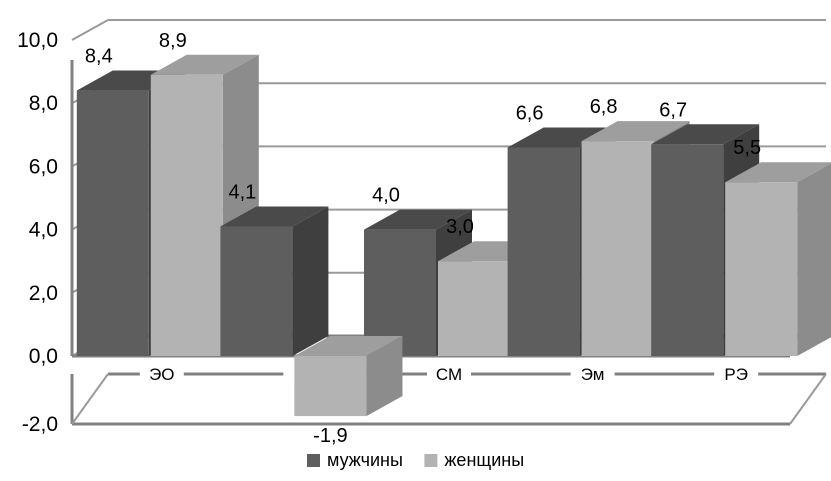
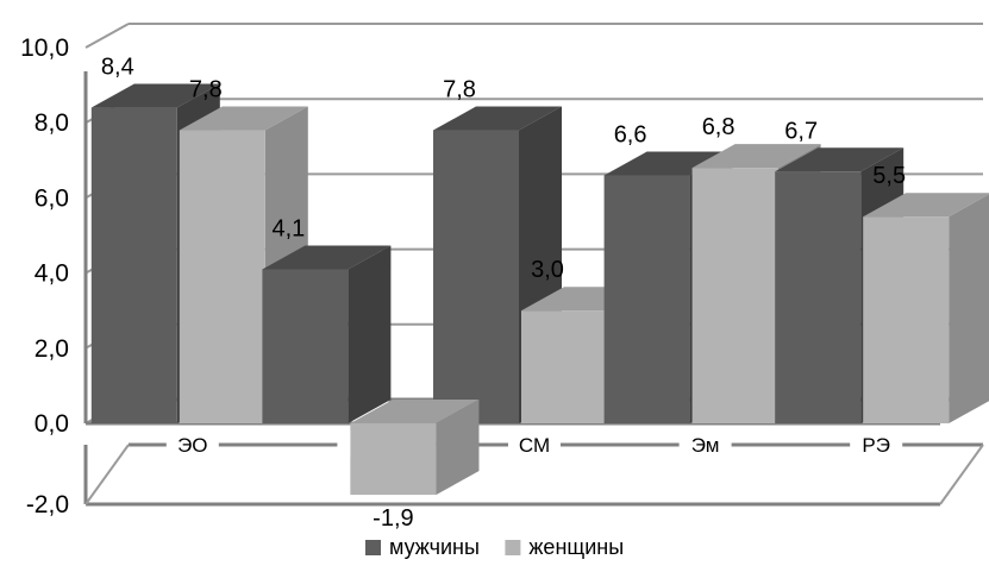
женщины/ЭО: 8,9 -> 7,8
мужчины/СМ: 4,0 -> 7,8
